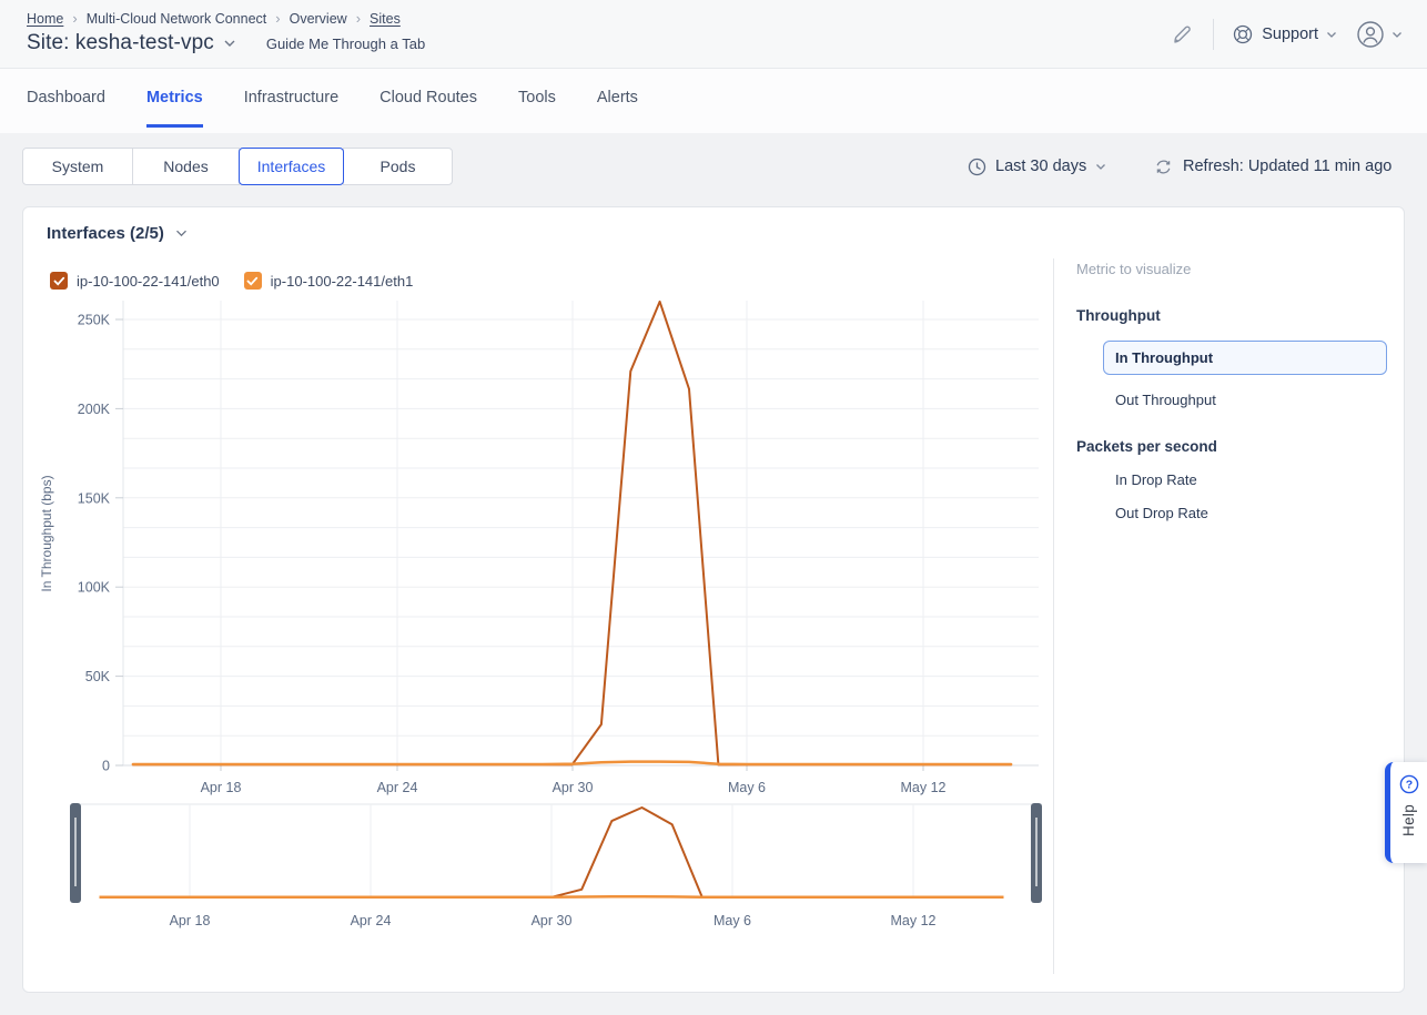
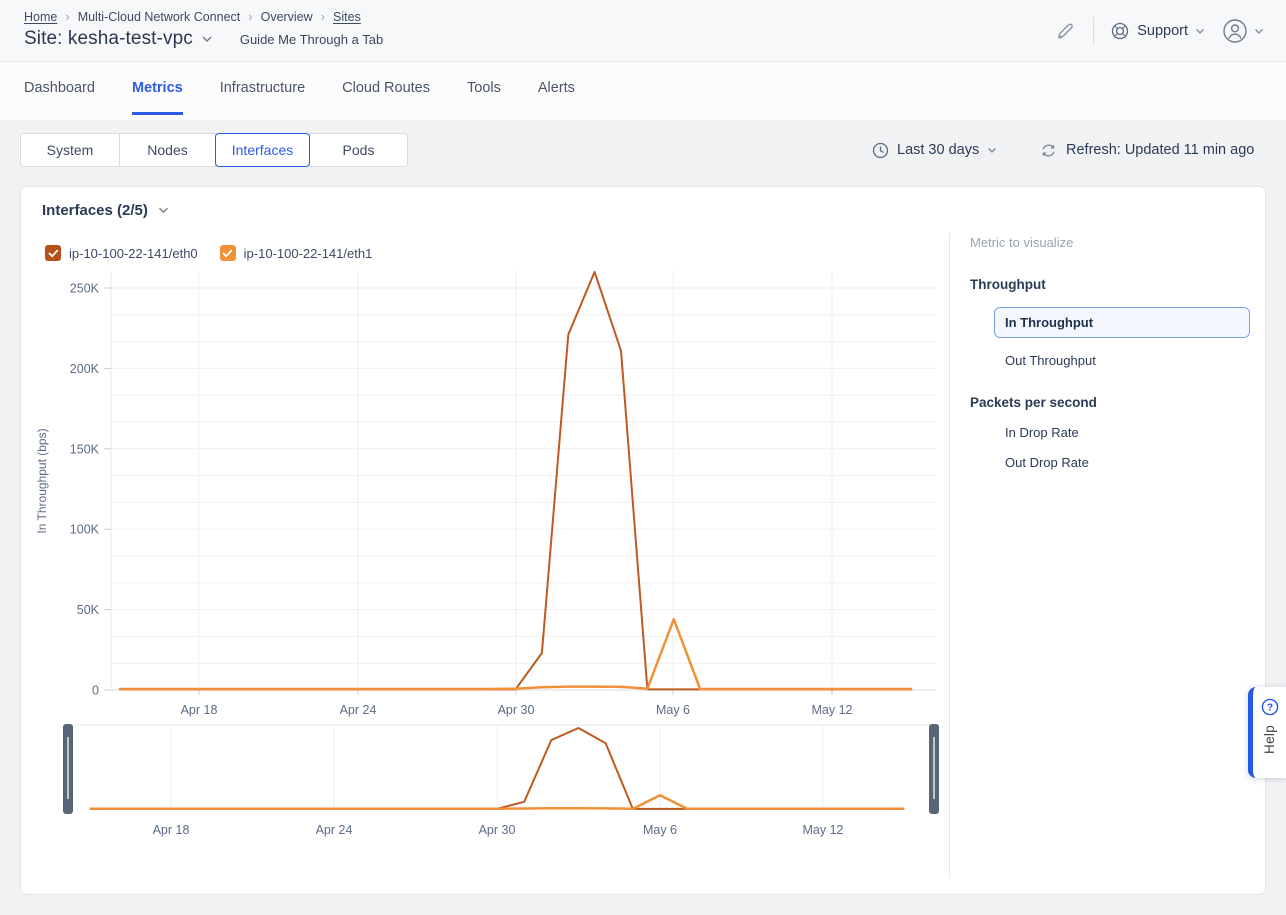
ip-10-100-22-141/eth1/May 6: 1K -> 44K
